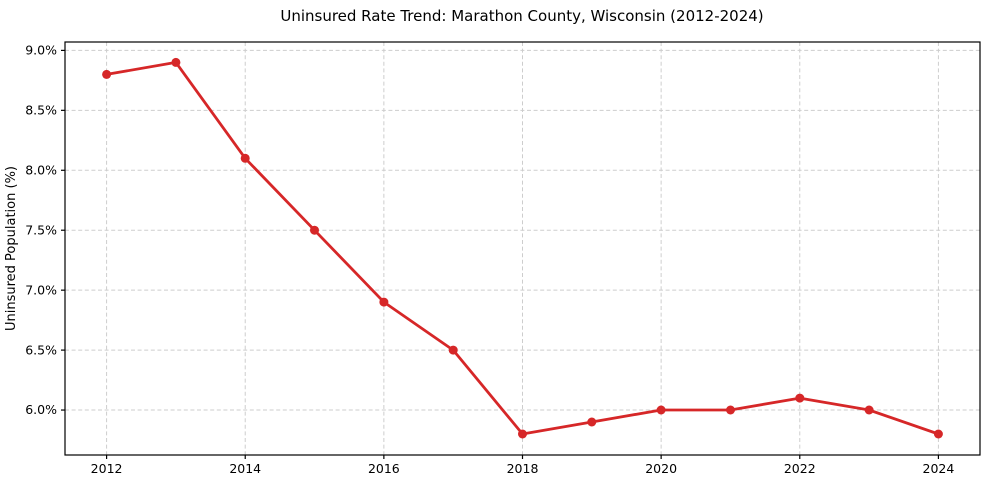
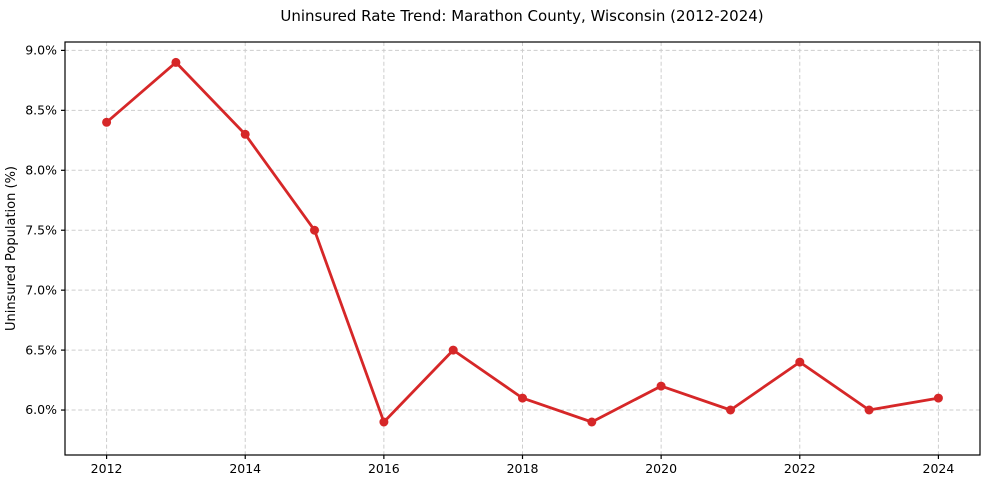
2012: 8.8% -> 8.4%
2014: 8.1% -> 8.3%
2016: 6.9% -> 5.9%
2018: 5.8% -> 6.1%
2020: 6.0% -> 6.2%
2022: 6.1% -> 6.4%
2024: 5.8% -> 6.1%
